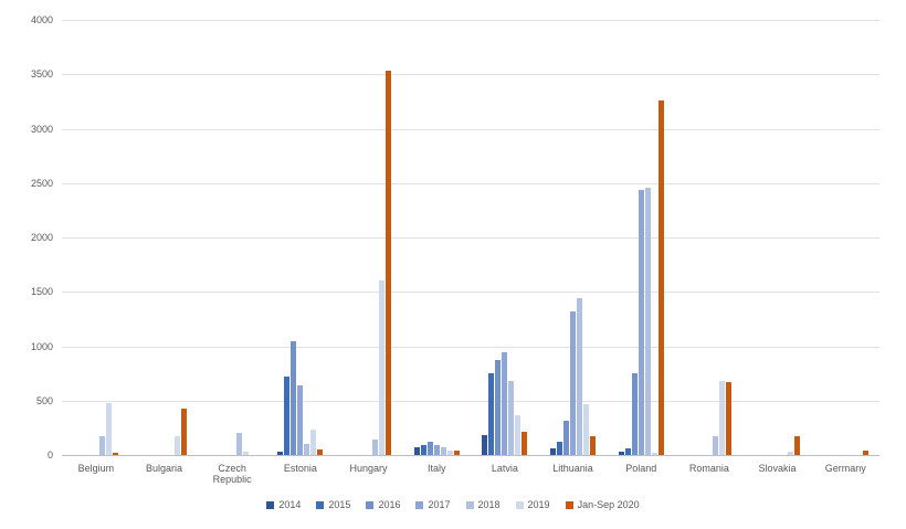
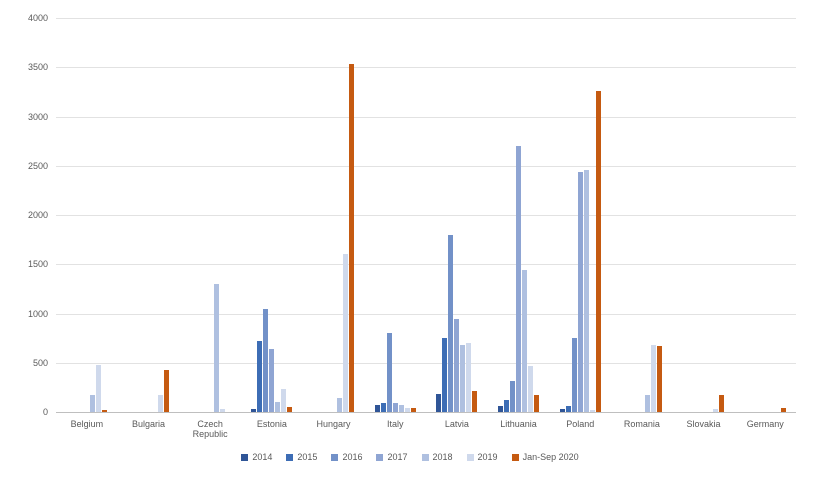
2018/Czech Republic: 200 -> 1300
2016/Italy: 100 -> 800
2016/Latvia: 900 -> 1800
2019/Latvia: 400 -> 700
2017/Lithuania: 1300 -> 2700
